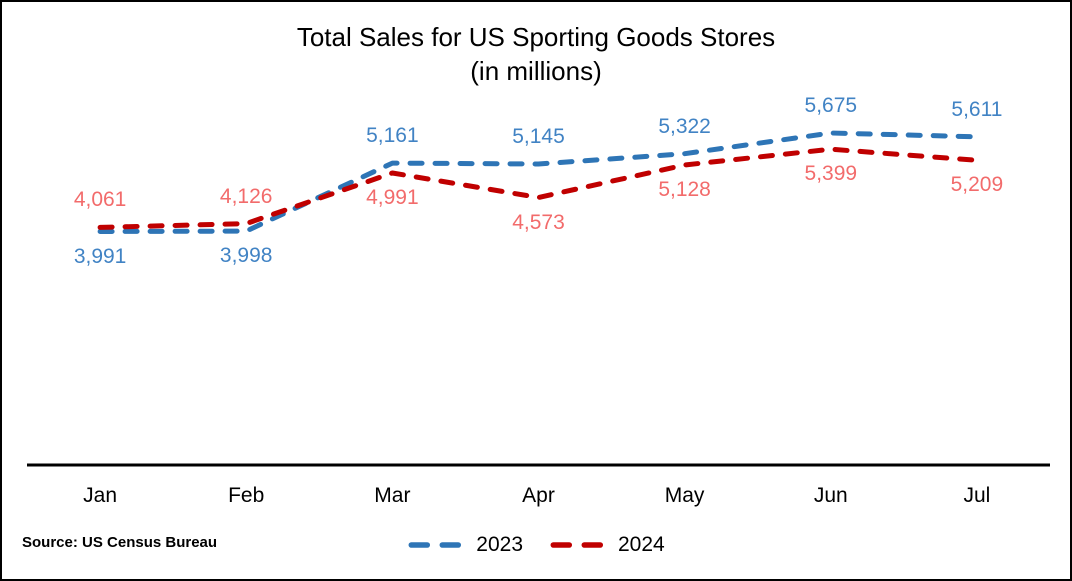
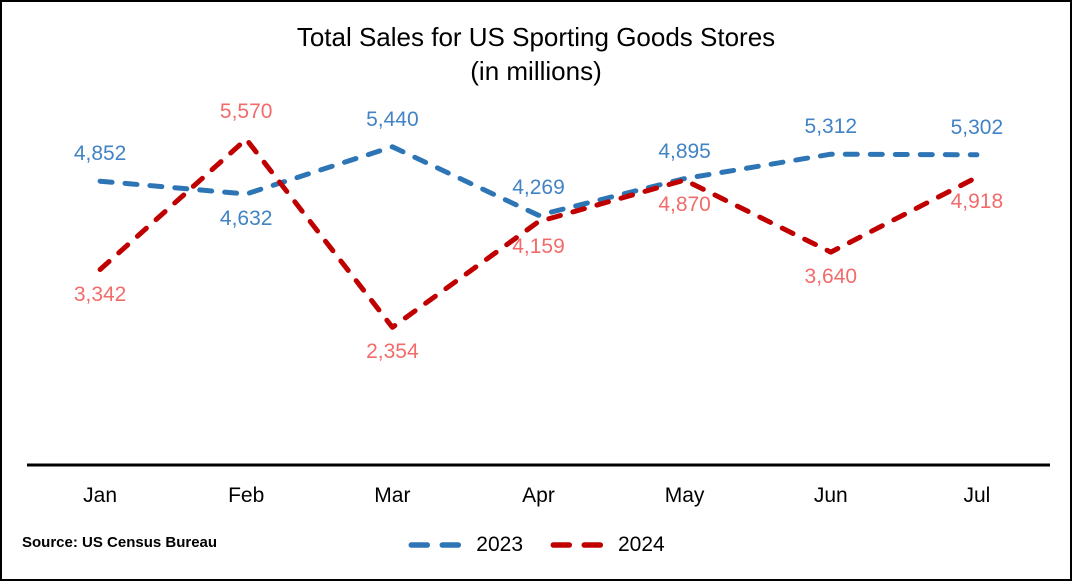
2023/Jan: 3,991 -> 4,852
2024/Jan: 4,061 -> 3,342
2023/Feb: 3,998 -> 4,632
2024/Feb: 4,126 -> 5,570
2023/Mar: 5,161 -> 5,440
2024/Mar: 4,991 -> 2,354
2023/Apr: 5,145 -> 4,269
2024/Apr: 4,573 -> 4,159
2023/May: 5,322 -> 4,895
2024/May: 5,128 -> 4,870
2023/Jun: 5,675 -> 5,312
2024/Jun: 5,399 -> 3,640
2023/Jul: 5,611 -> 5,302
2024/Jul: 5,209 -> 4,918
